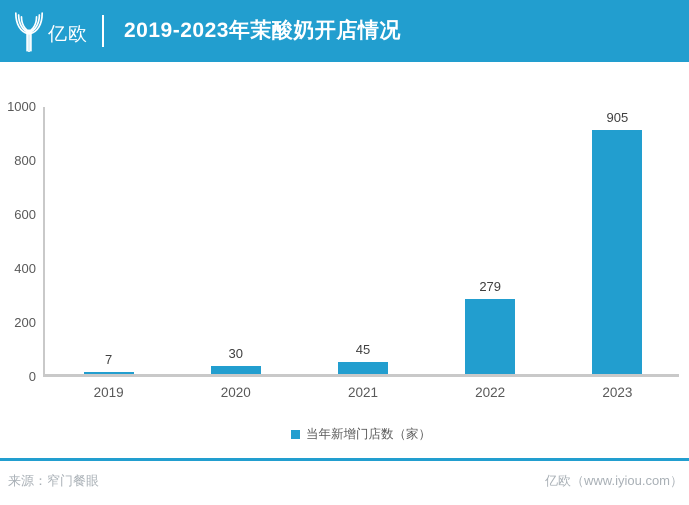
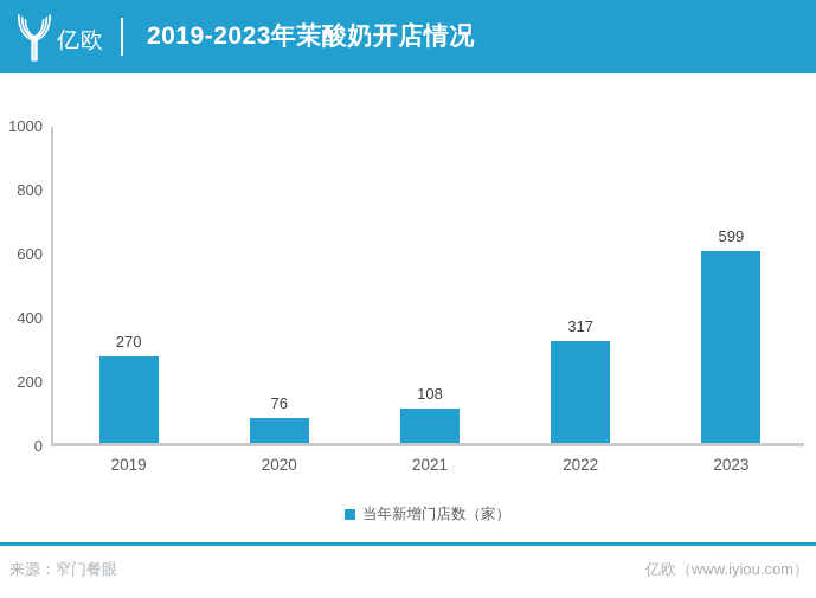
2019: 7 -> 270
2020: 30 -> 76
2021: 45 -> 108
2022: 279 -> 317
2023: 905 -> 599
